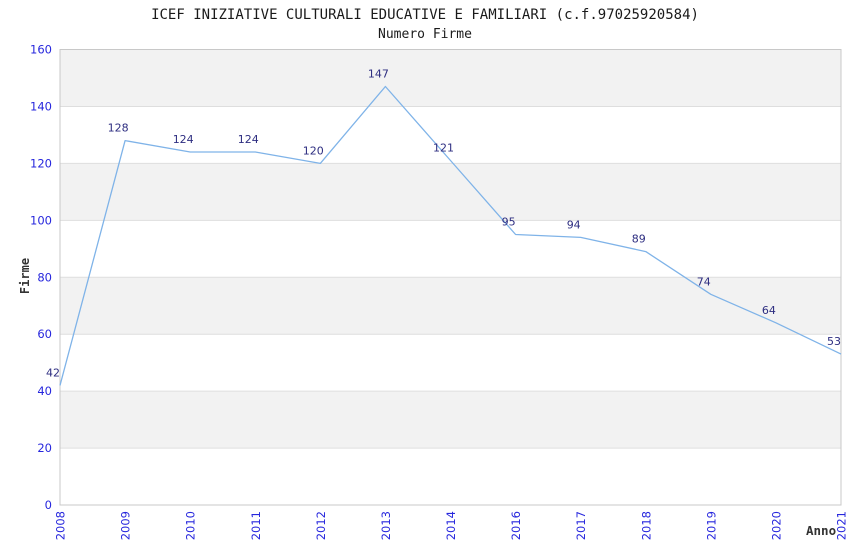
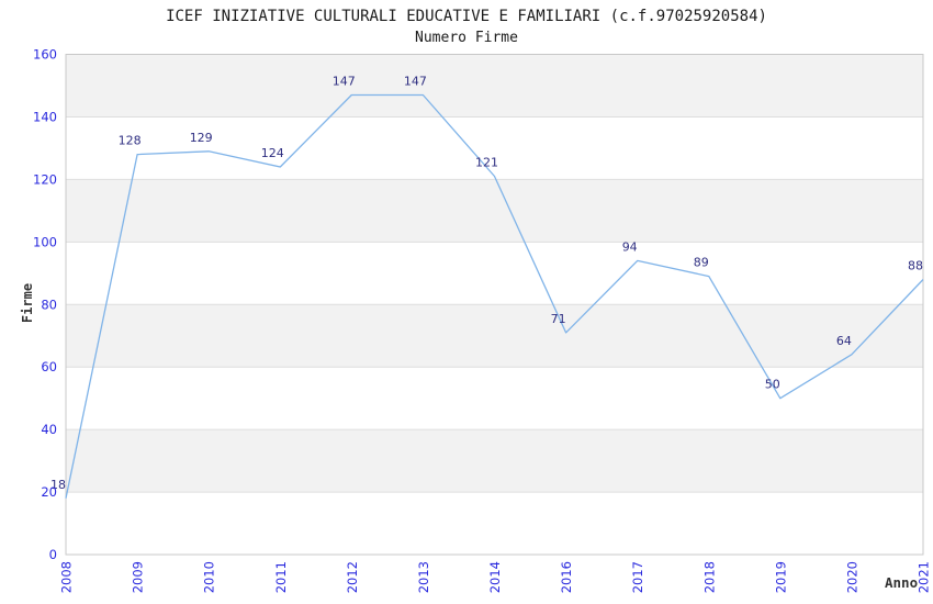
2008: 42 -> 18
2010: 124 -> 129
2012: 120 -> 147
2016: 95 -> 71
2019: 74 -> 50
2021: 53 -> 88
